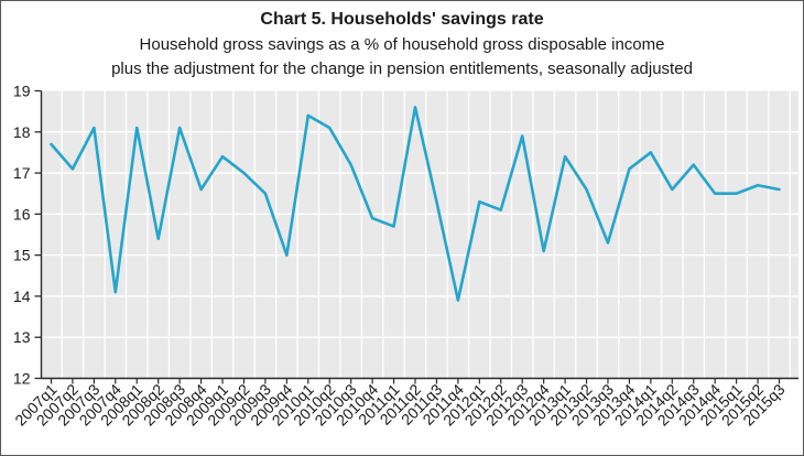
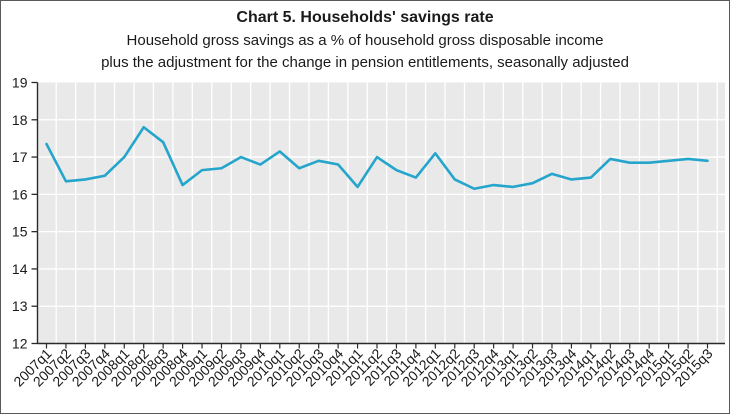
2007q1: 17.7 -> 17.4
2007q2: 17.1 -> 16.4
2007q3: 18.1 -> 16.4
2007q4: 14.1 -> 16.5
2008q1: 18.1 -> 17.0
2008q2: 15.4 -> 17.8
2008q3: 18.1 -> 17.4
2008q4: 16.6 -> 16.2
2009q1: 17.4 -> 16.6
2009q2: 17.0 -> 16.7
2009q3: 16.5 -> 17.0
2009q4: 15.0 -> 16.8
2010q1: 18.4 -> 17.1
2010q2: 18.1 -> 16.7
2010q3: 17.2 -> 16.9
2010q4: 15.9 -> 16.8
2011q1: 15.7 -> 16.2
2011q2: 18.6 -> 17.0
2011q3: 16.3 -> 16.6
2011q4: 13.9 -> 16.4
2012q1: 16.3 -> 17.1
2012q2: 16.1 -> 16.4
2012q3: 17.9 -> 16.1
2012q4: 15.1 -> 16.2
2013q1: 17.4 -> 16.2
2013q2: 16.6 -> 16.3
2013q3: 15.3 -> 16.6
2013q4: 17.1 -> 16.4
2014q1: 17.5 -> 16.4
2014q2: 16.6 -> 16.9
2014q3: 17.2 -> 16.9
2014q4: 16.5 -> 16.9
2015q1: 16.5 -> 16.9
2015q2: 16.7 -> 16.9
2015q3: 16.6 -> 16.9
